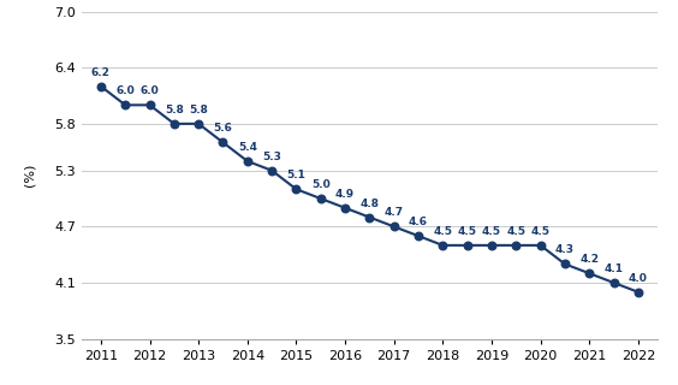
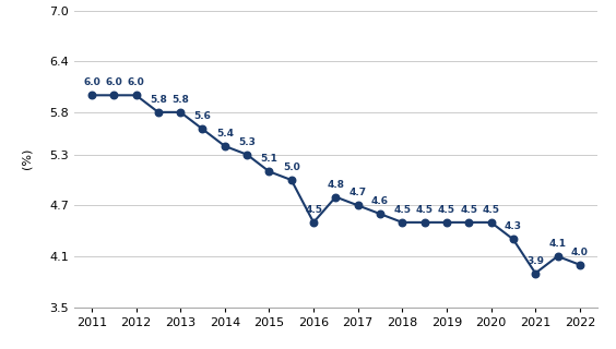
2011: 6.2 -> 6.0
2016: 4.9 -> 4.5
2021: 4.2 -> 3.9
